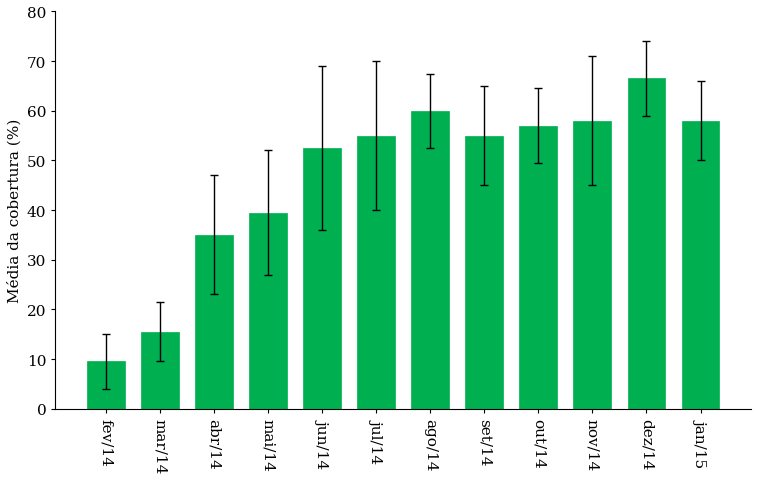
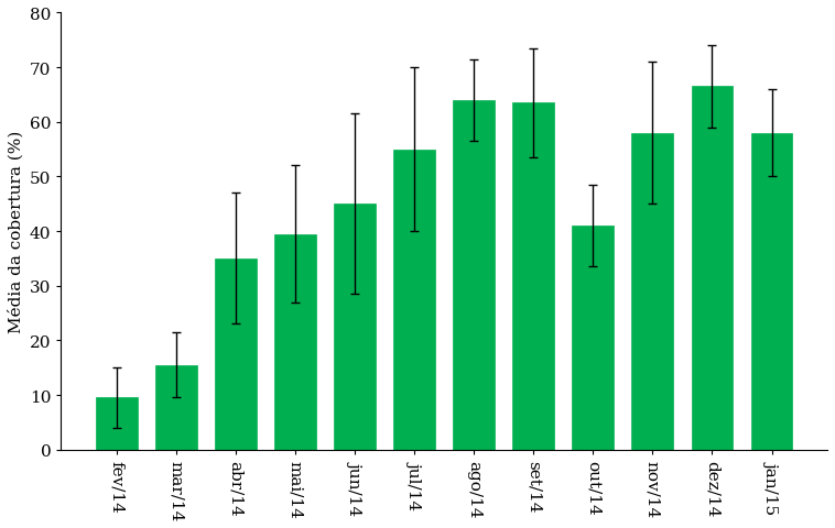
jun/14: 52.5 -> 45.0
ago/14: 60.0 -> 64.0
set/14: 55.0 -> 63.5
out/14: 57.0 -> 41.0
